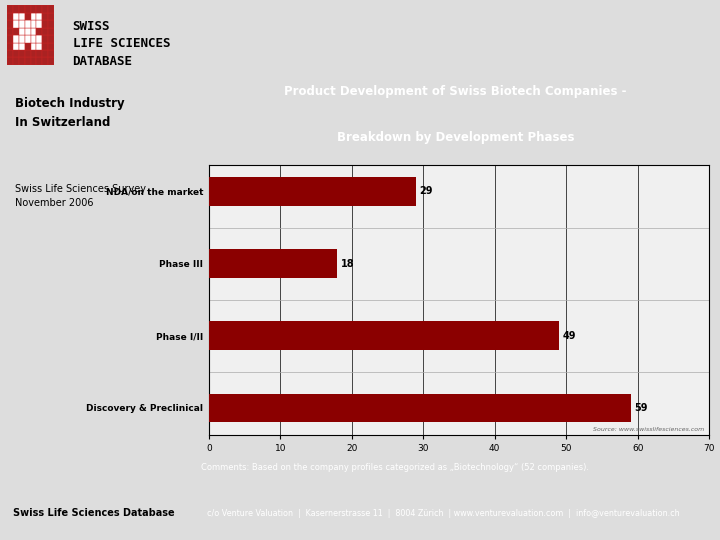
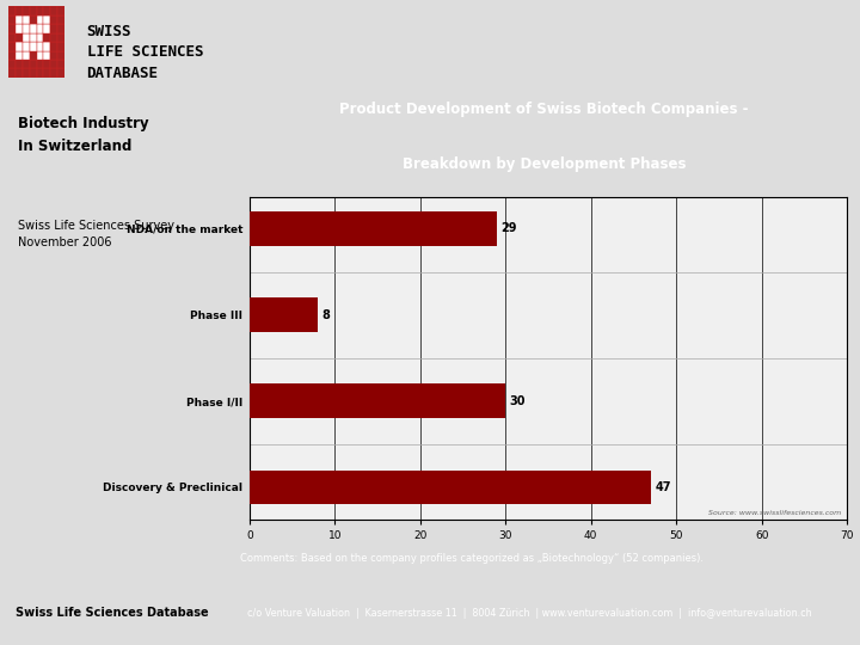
Phase III: 18 -> 8
Phase I/II: 49 -> 30
Discovery & Preclinical: 59 -> 47
